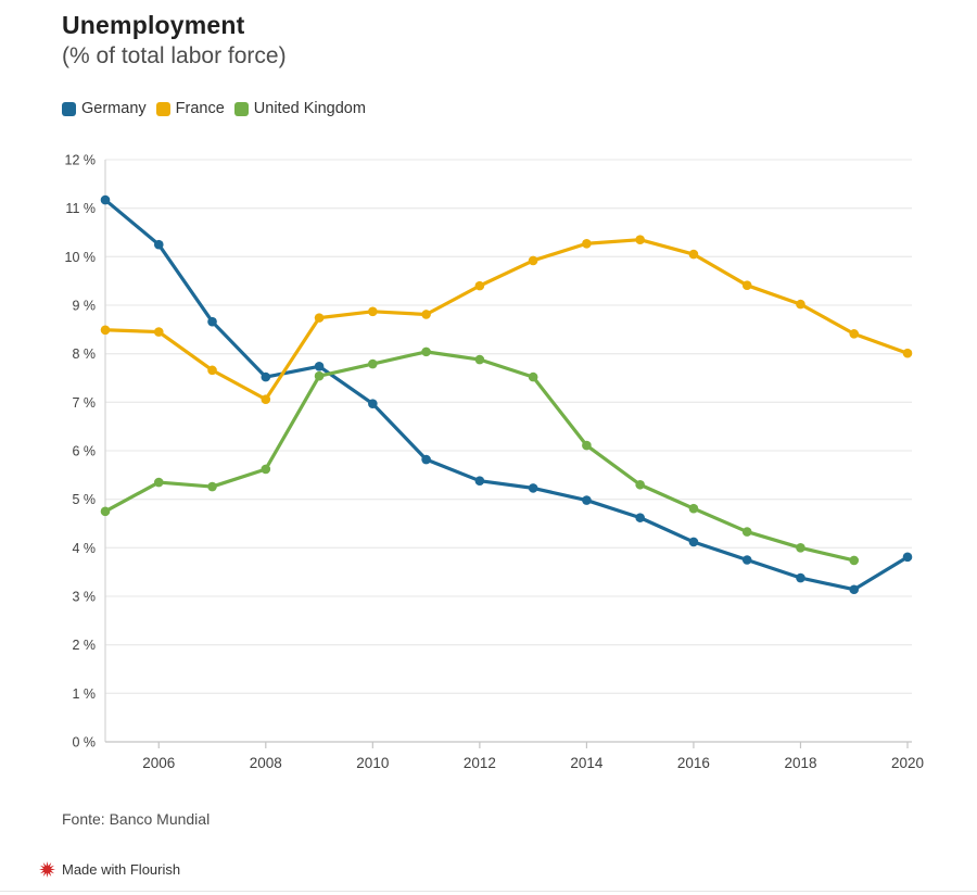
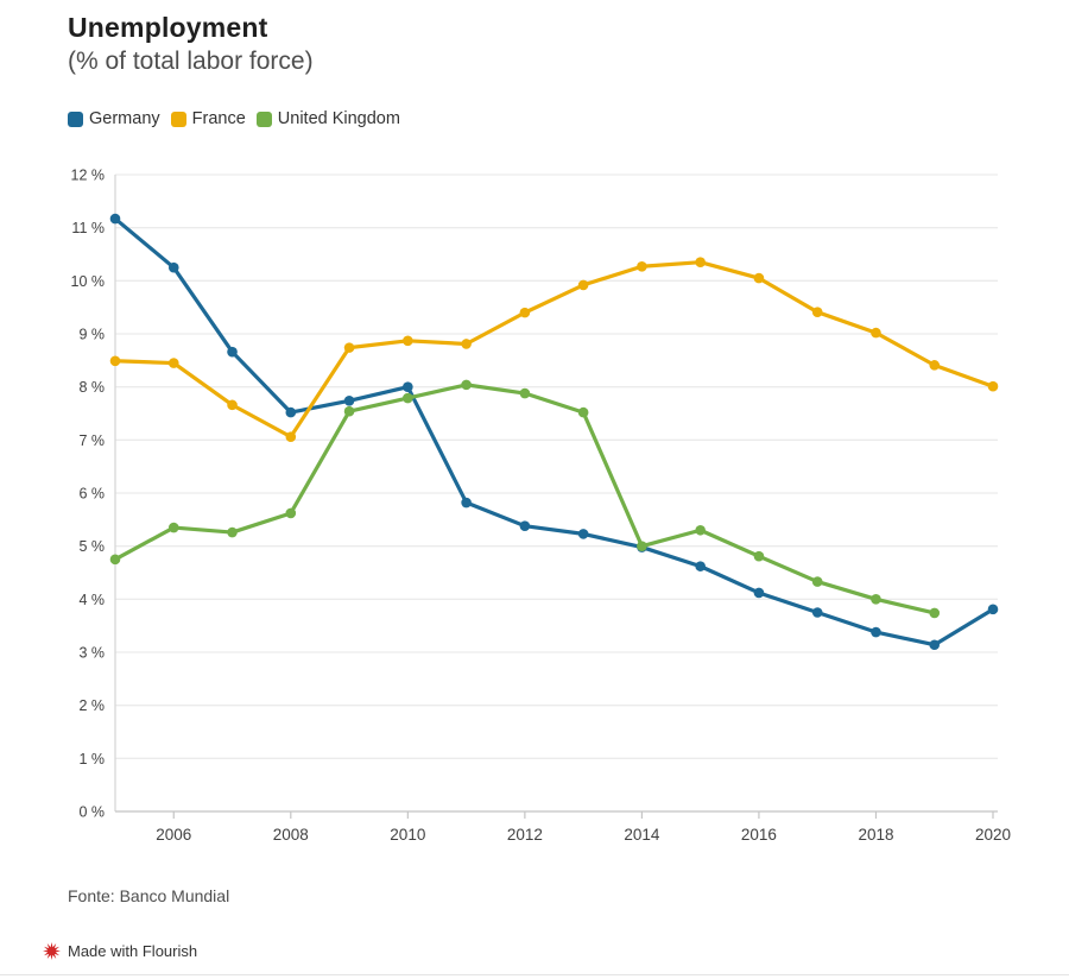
Germany/2010: 7.0% -> 8.0%
United Kingdom/2014: 6.1% -> 5.0%
